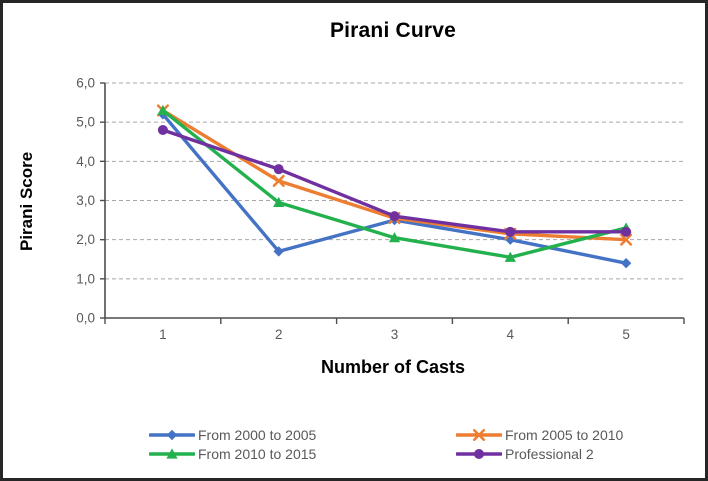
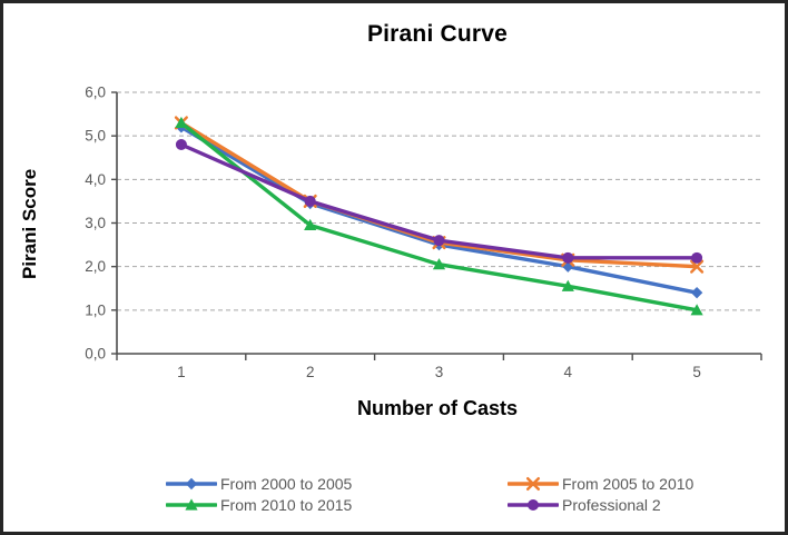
From 2000 to 2005/2: 1,7 -> 3,5
Professional 2/2: 3,8 -> 3,5
From 2010 to 2015/5: 2,3 -> 1,0
